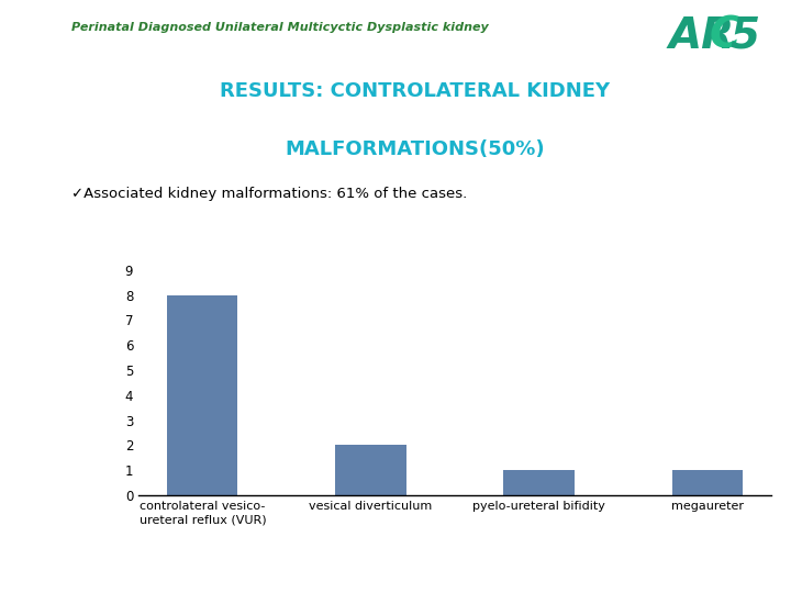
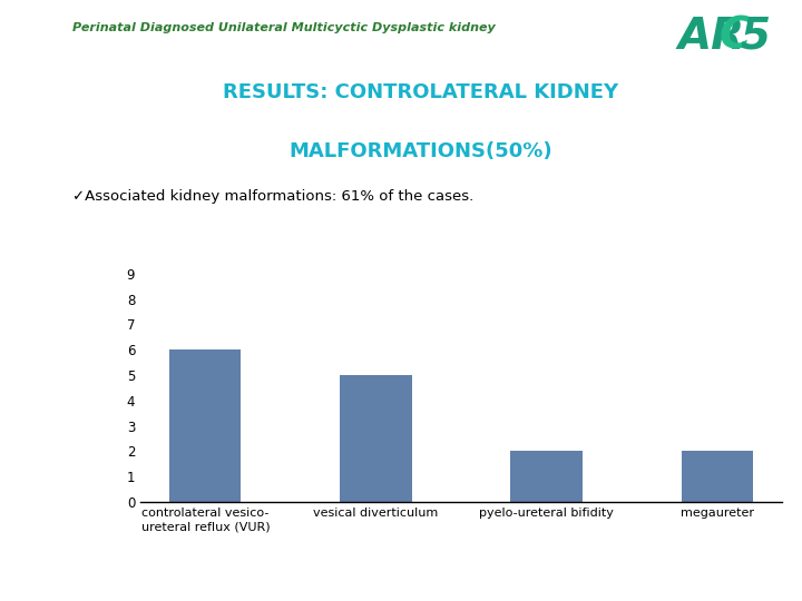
controlateral vesico- ureteral reflux (VUR): 8 -> 6
vesical diverticulum: 2 -> 5
pyelo-ureteral bifidity: 1 -> 2
megaureter: 1 -> 2
